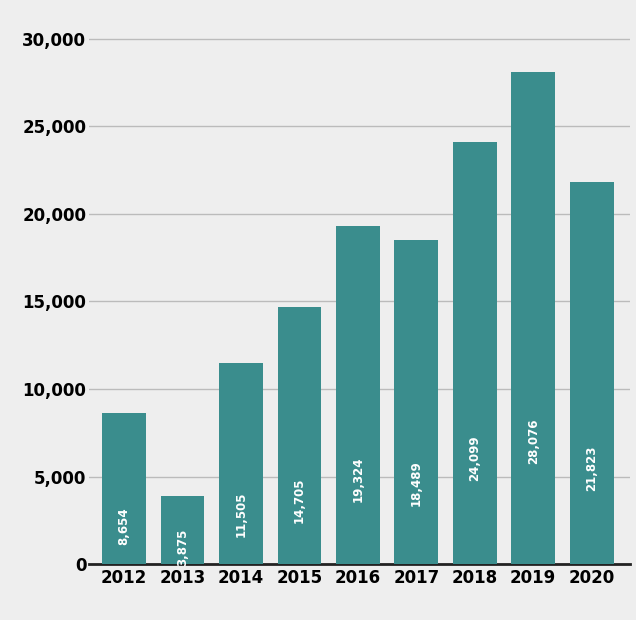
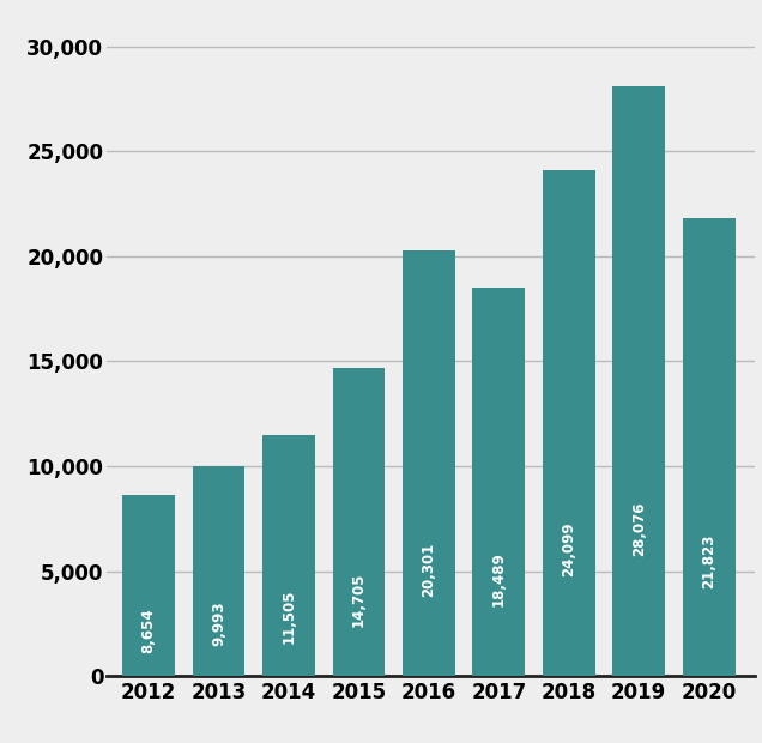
2013: 3,875 -> 9,993
2016: 19,324 -> 20,301
